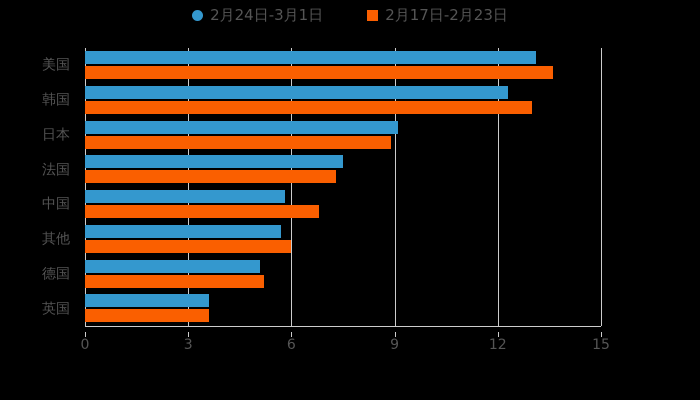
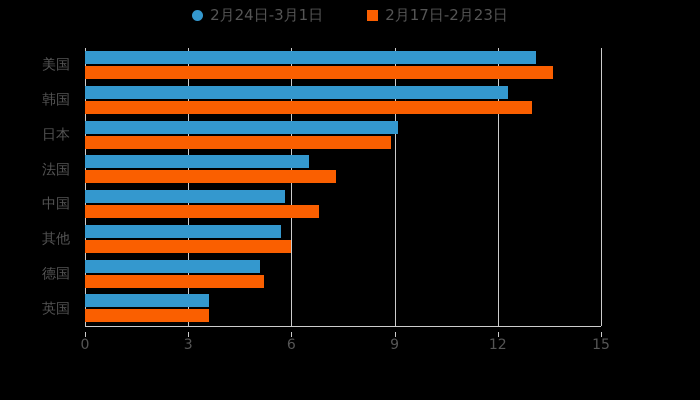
2月24日-3月1日/法国: 7.5 -> 6.5
